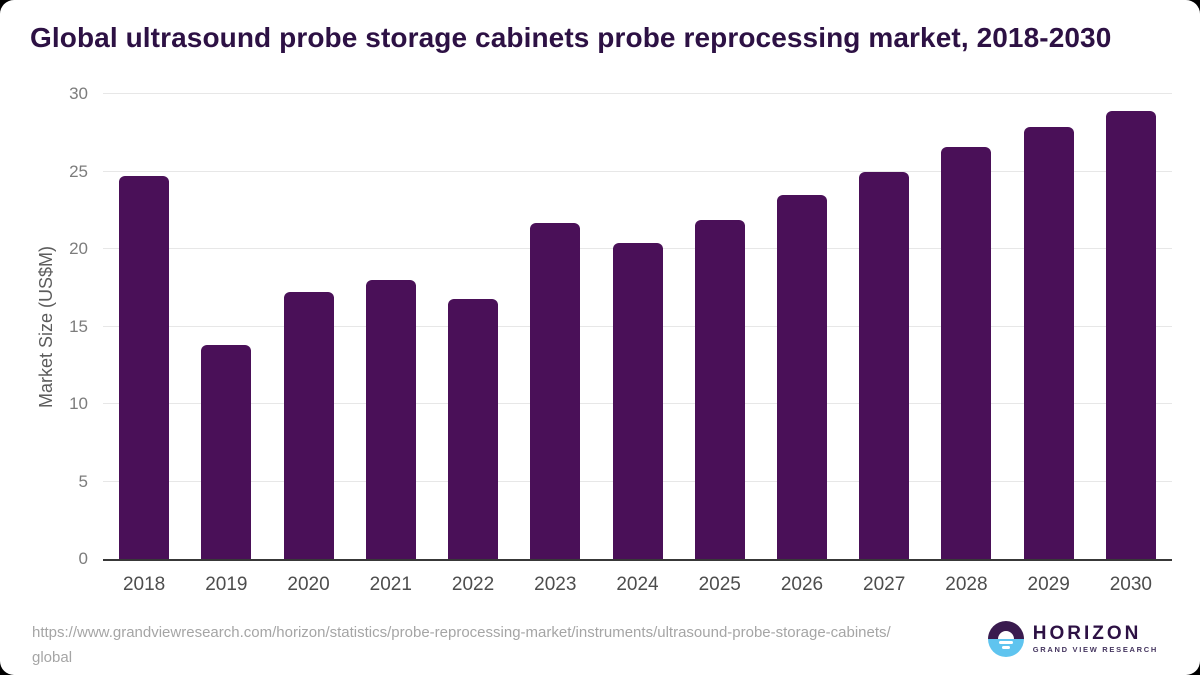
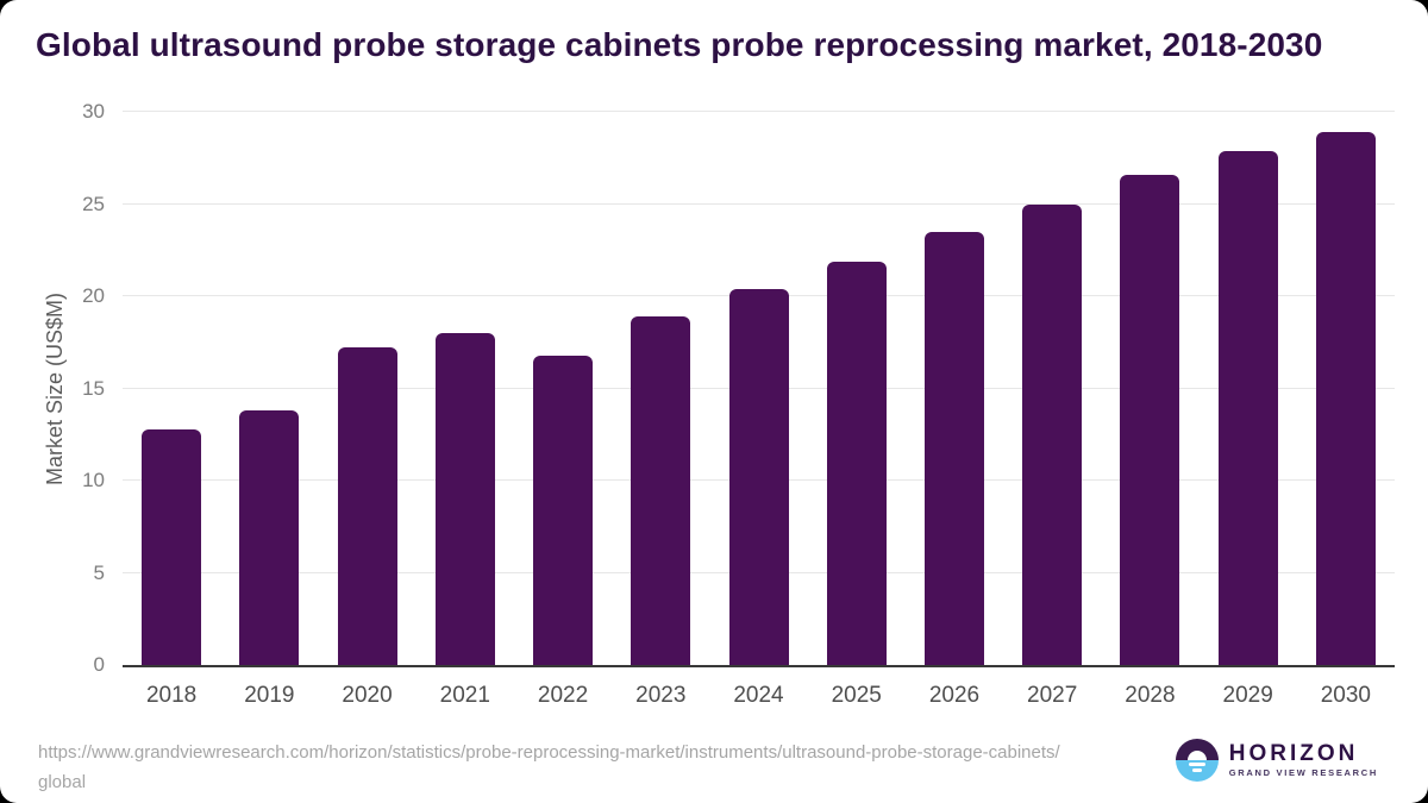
2018: 24.7 -> 12.8
2023: 21.7 -> 18.9
